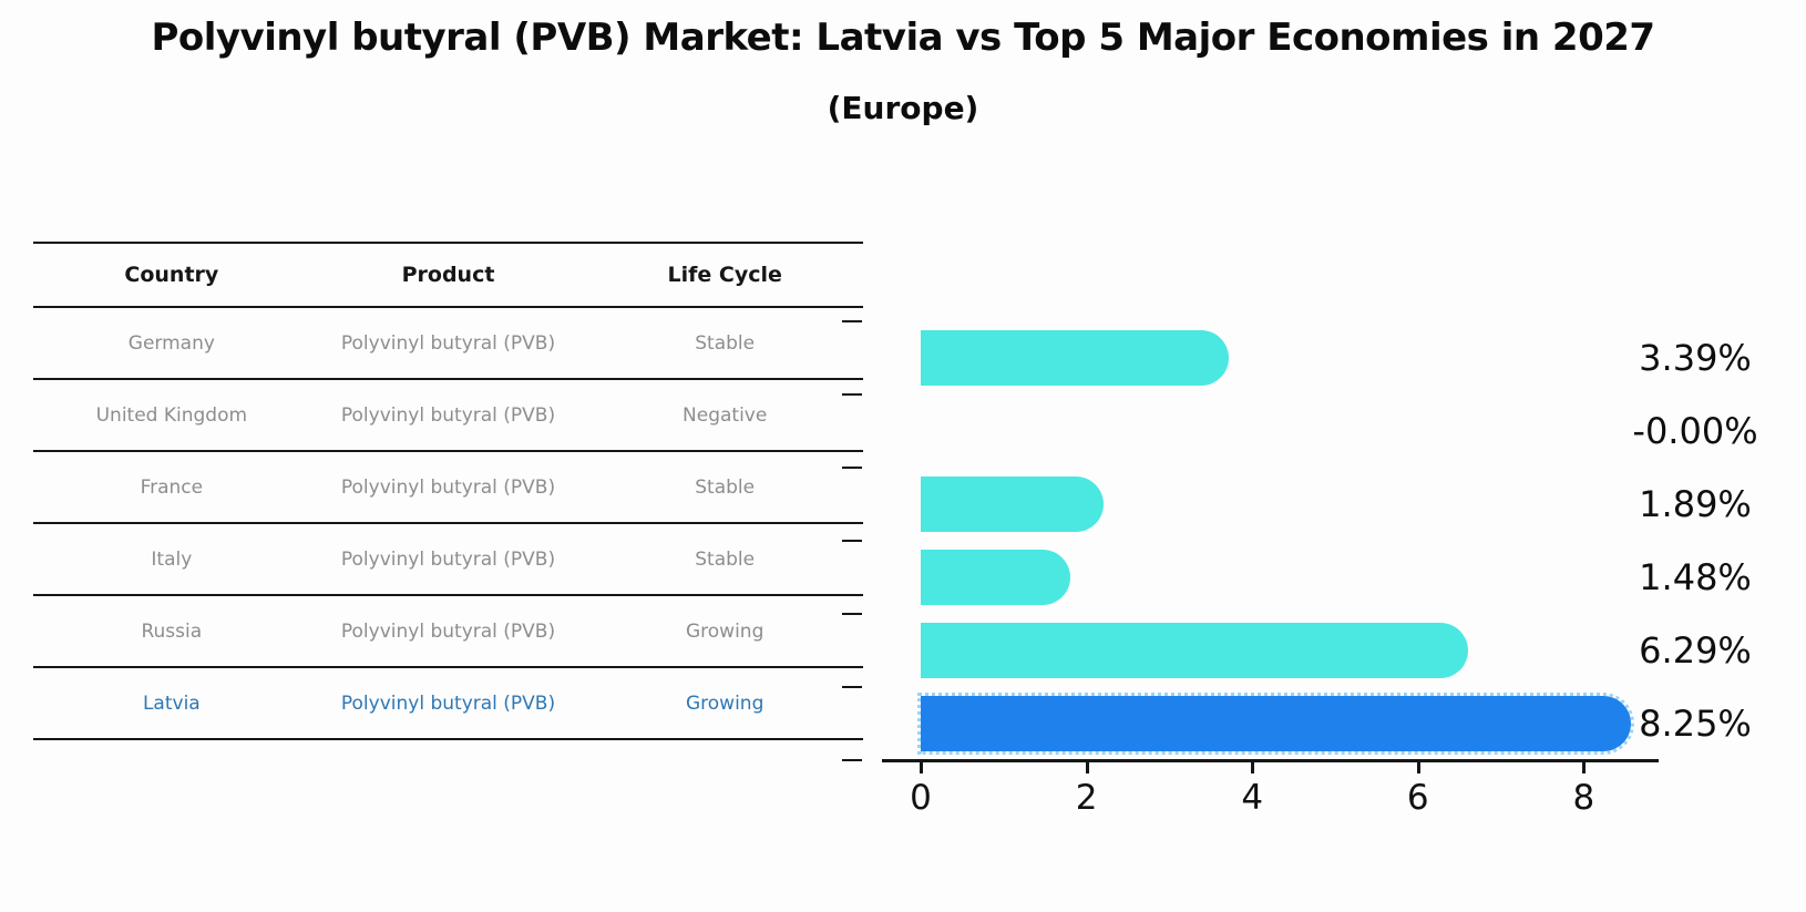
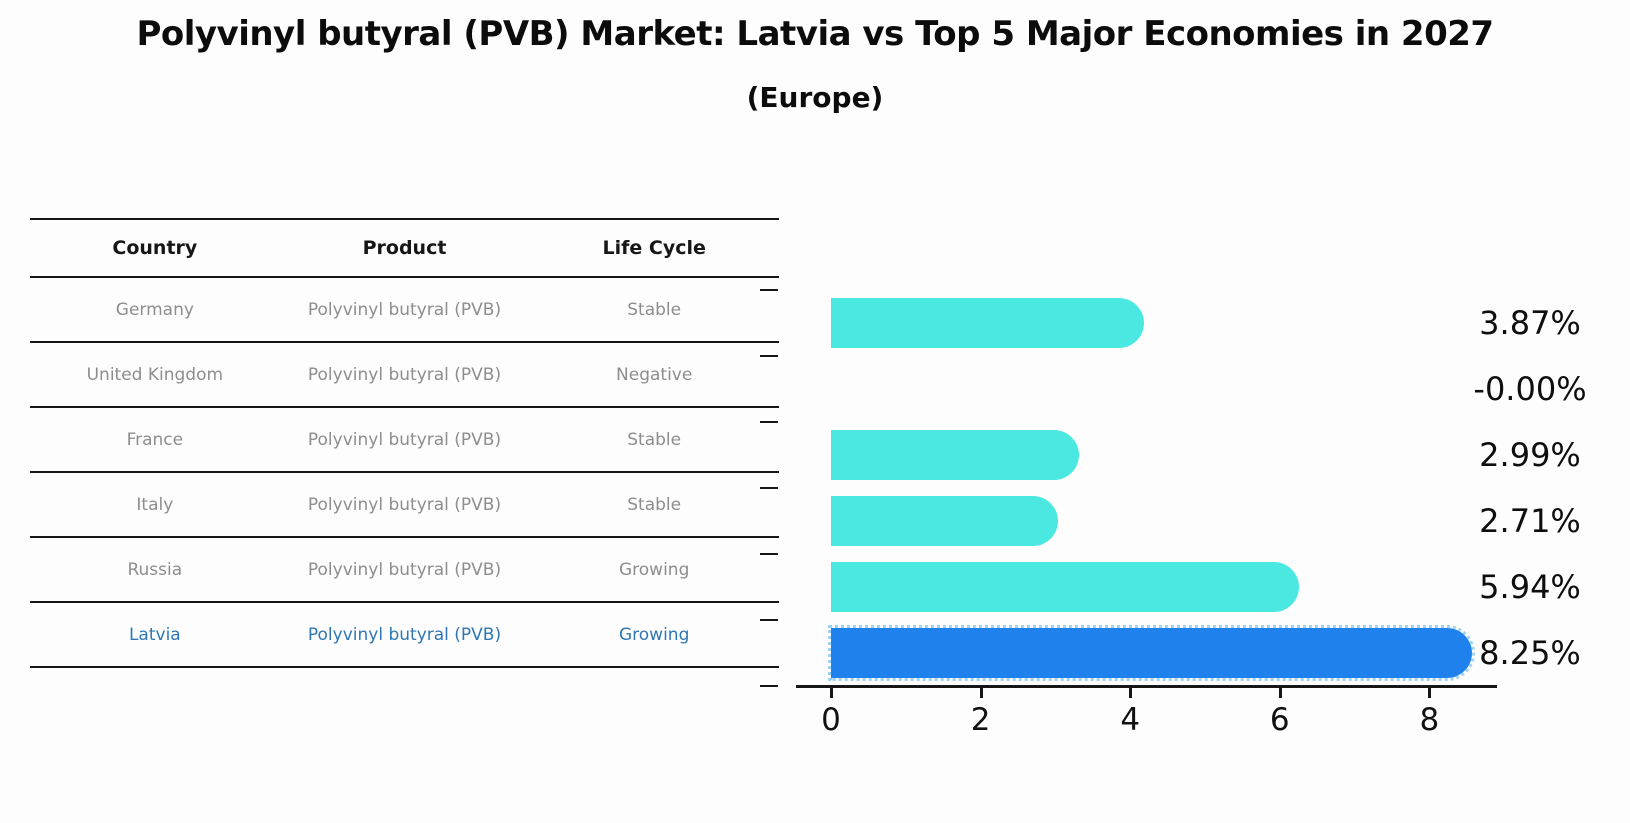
Germany: 3.39% -> 3.87%
France: 1.89% -> 2.99%
Italy: 1.48% -> 2.71%
Russia: 6.29% -> 5.94%
